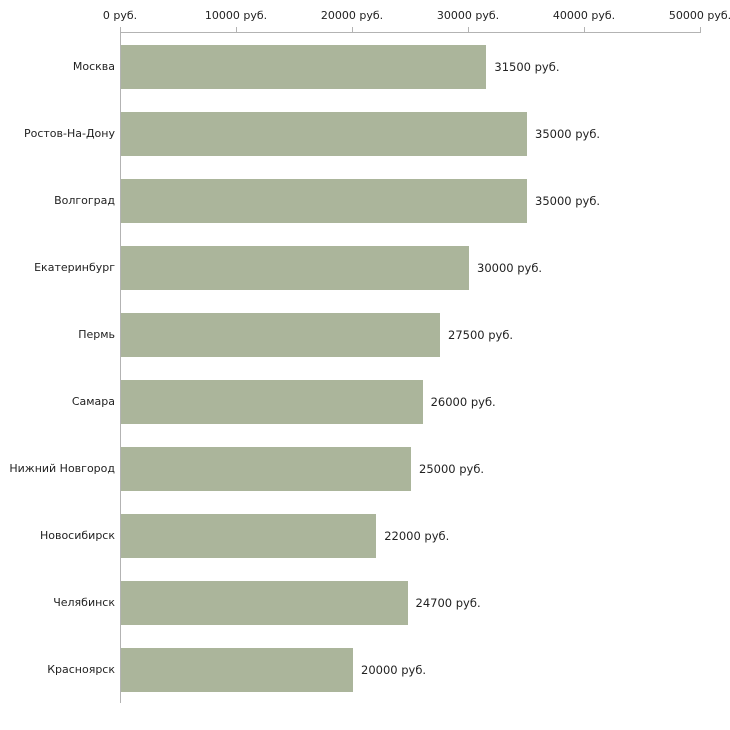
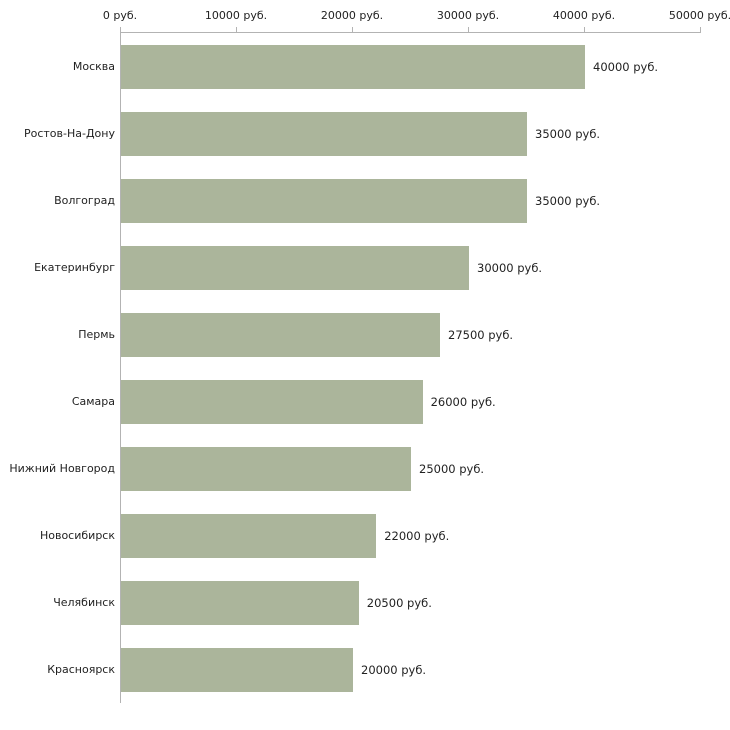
Москва: 31500 -> 40000
Челябинск: 24700 -> 20500
